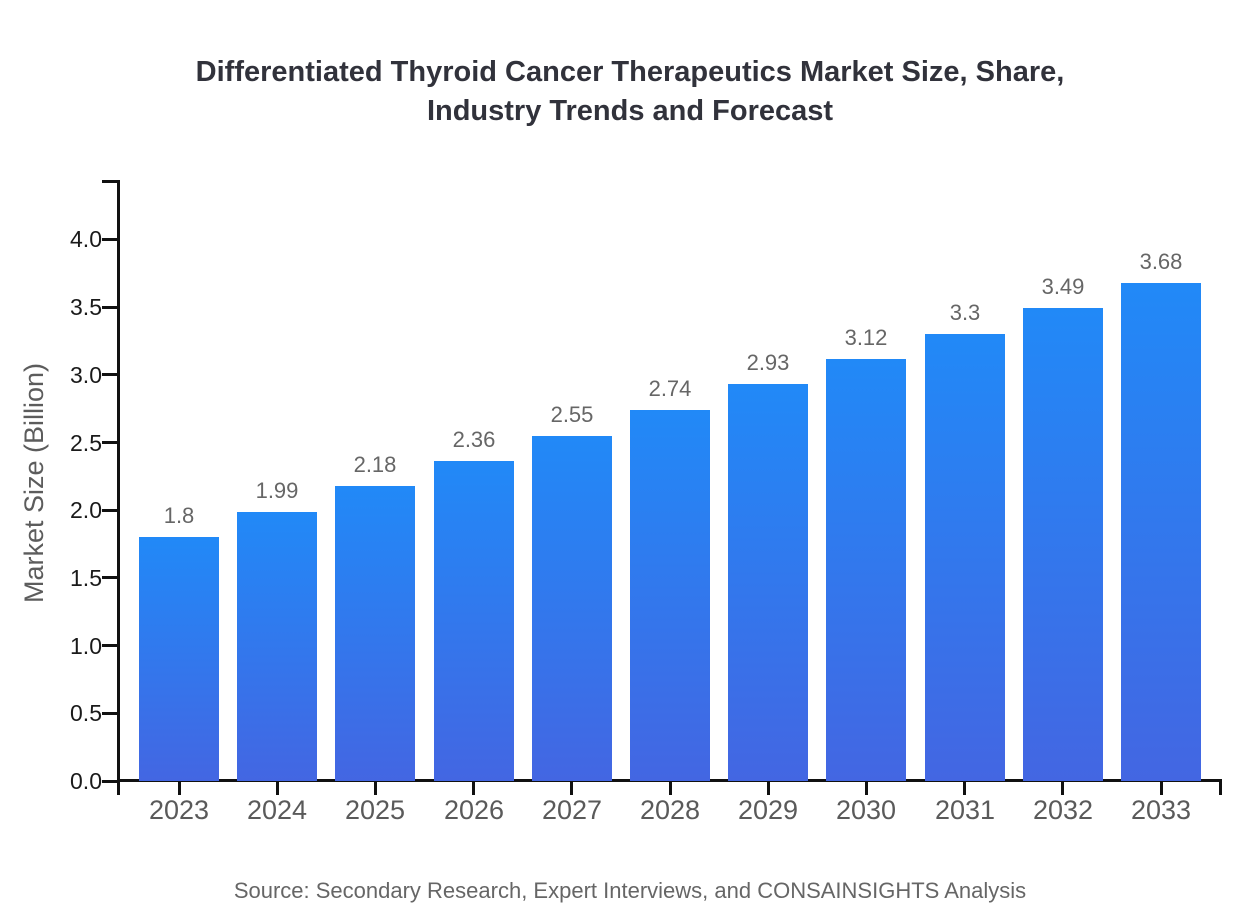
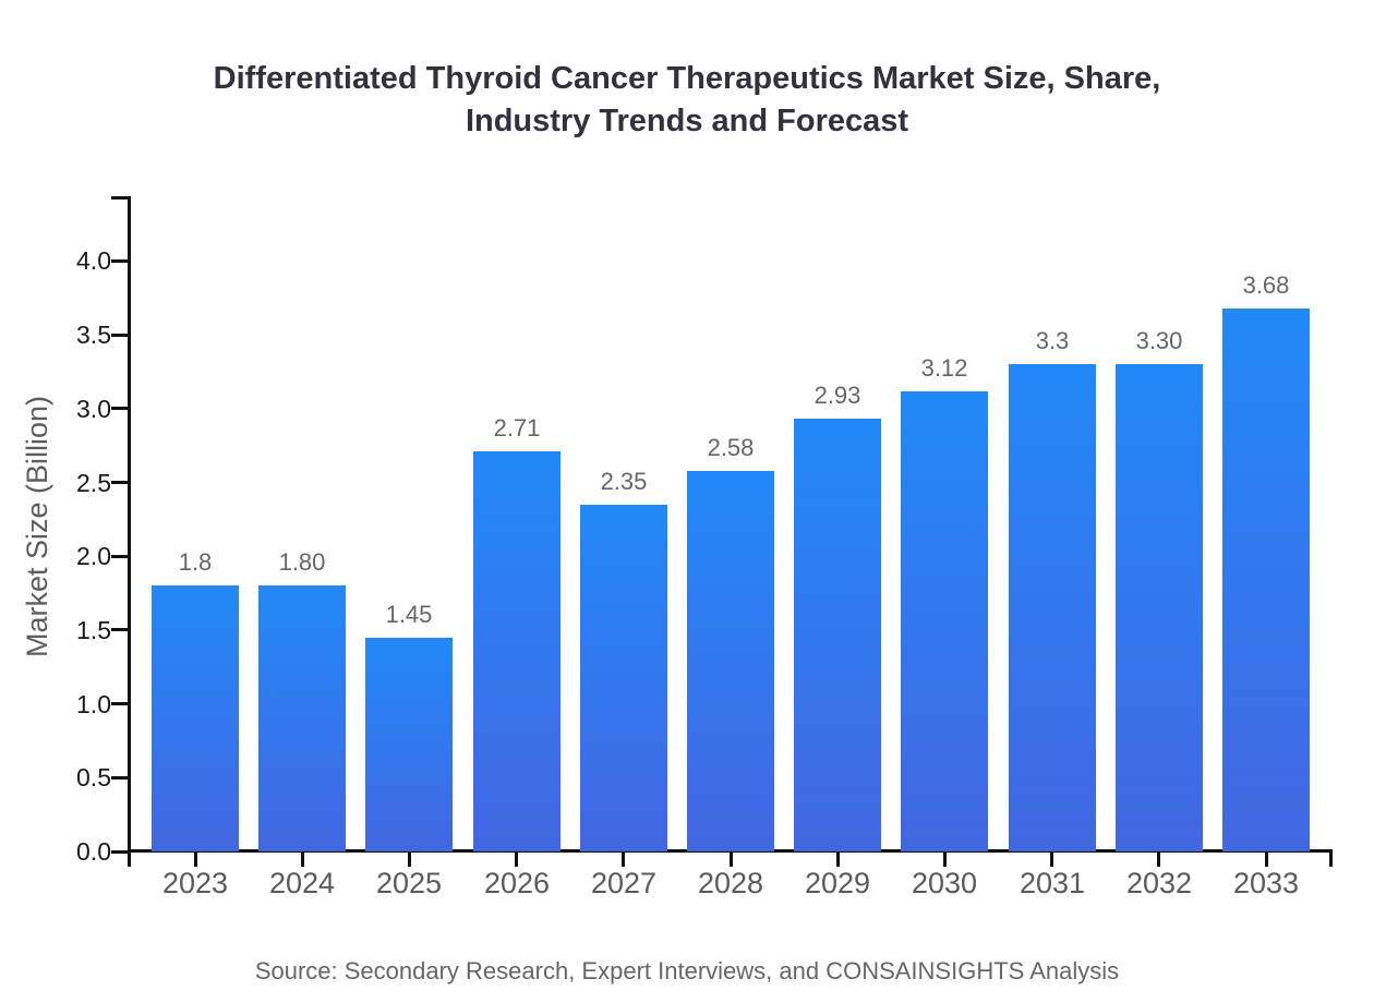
2024: 1.99 -> 1.80
2025: 2.18 -> 1.45
2026: 2.36 -> 2.71
2027: 2.55 -> 2.35
2028: 2.74 -> 2.58
2032: 3.49 -> 3.30
